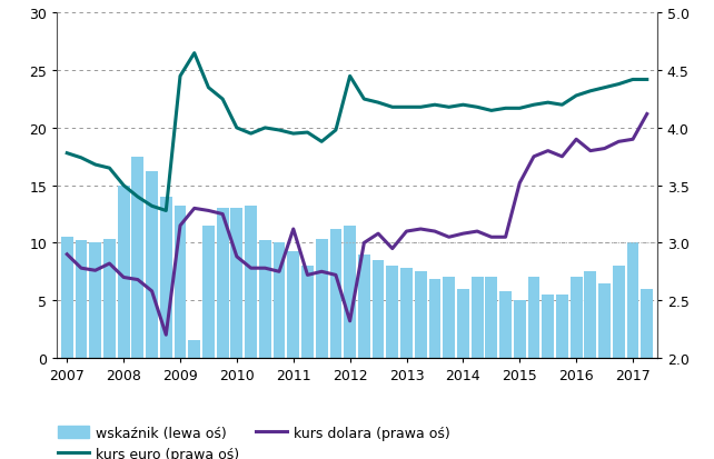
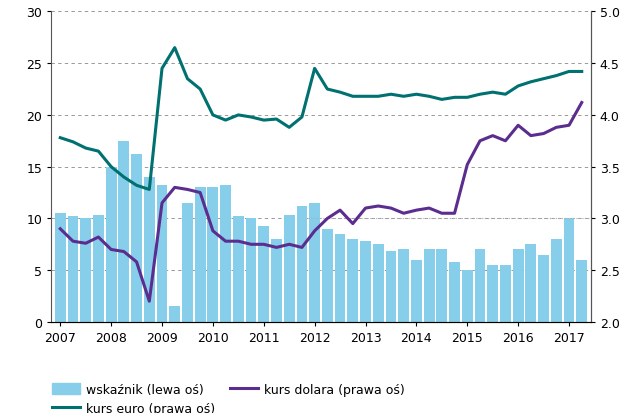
kurs dolara (prawa oś)/2011: 3.12 -> 2.75
kurs dolara (prawa oś)/2012: 2.32 -> 2.88
